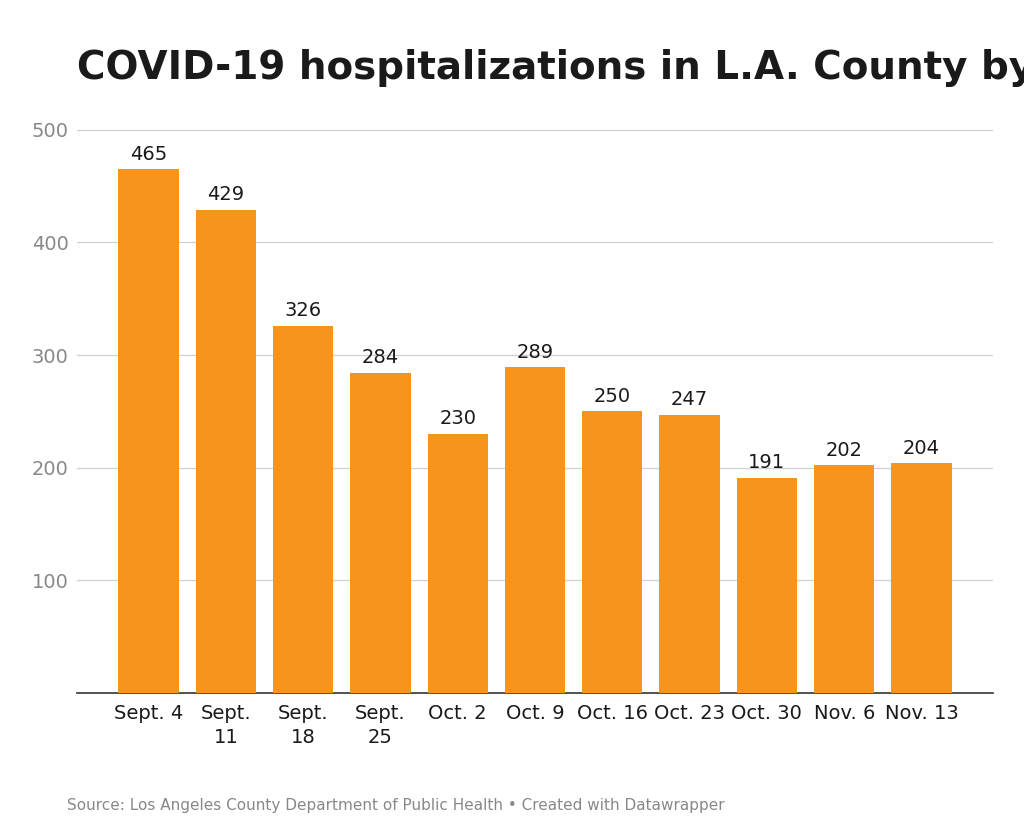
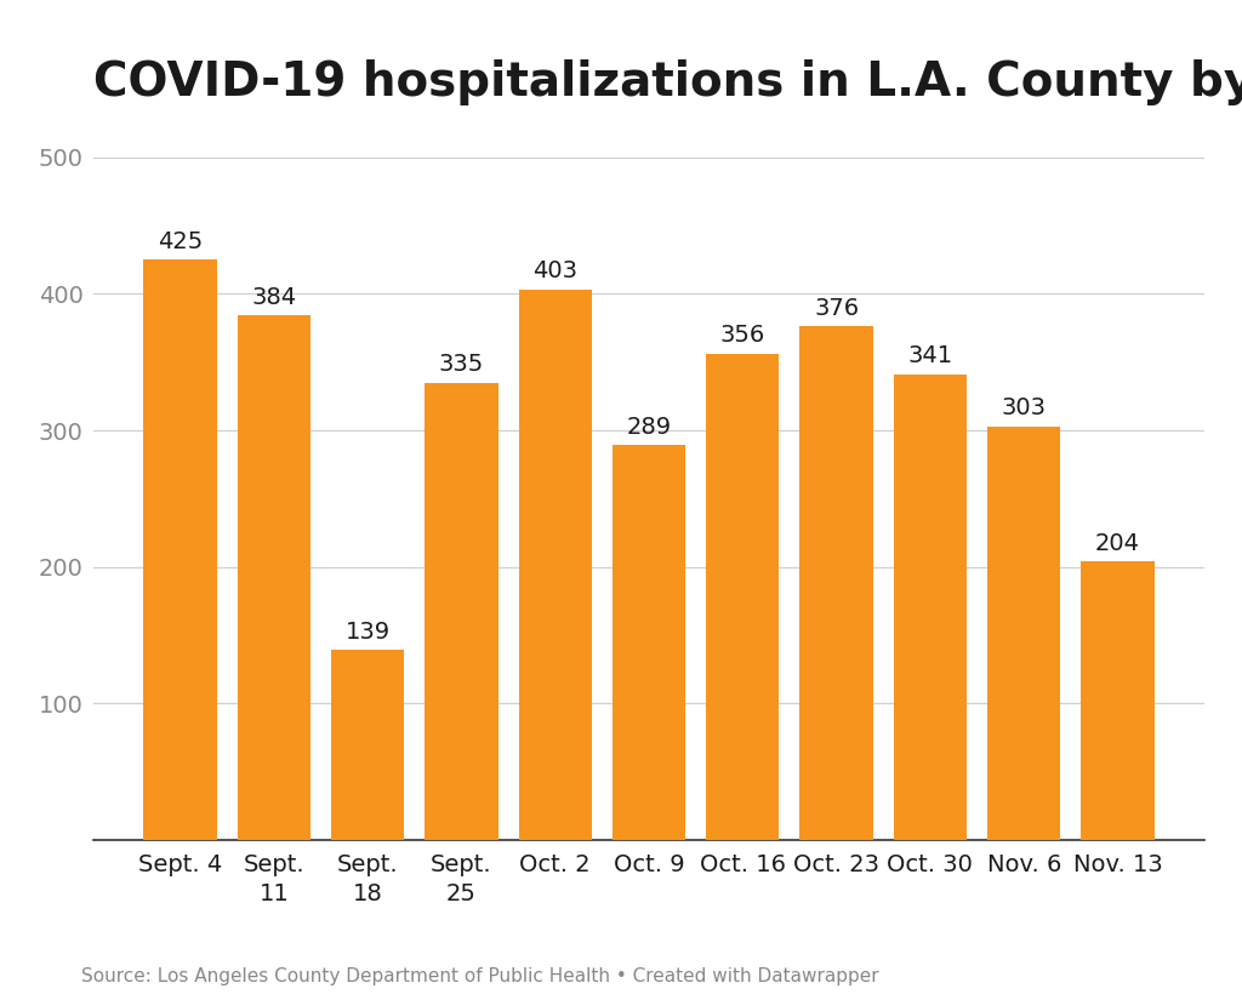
Sept. 4: 465 -> 425
Sept. 11: 429 -> 384
Sept. 18: 326 -> 139
Sept. 25: 284 -> 335
Oct. 2: 230 -> 403
Oct. 16: 250 -> 356
Oct. 23: 247 -> 376
Oct. 30: 191 -> 341
Nov. 6: 202 -> 303
